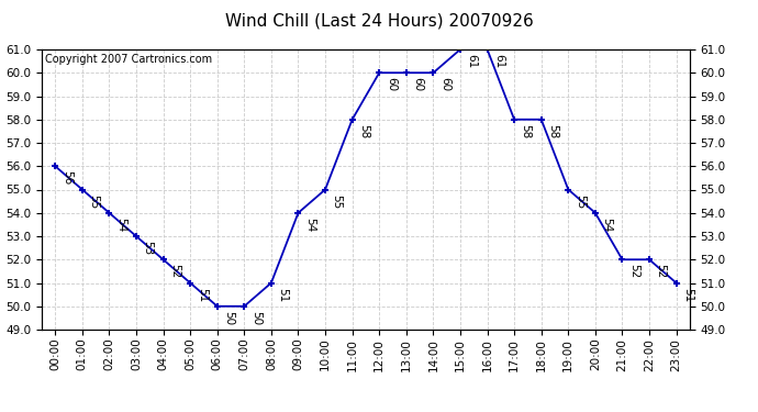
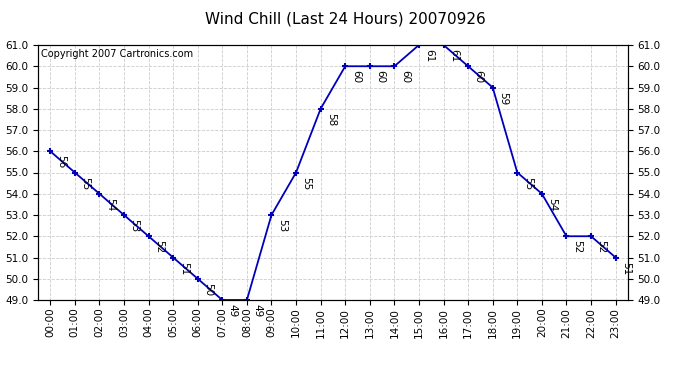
07:00: 50 -> 49
08:00: 51 -> 49
09:00: 54 -> 53
17:00: 58 -> 60
18:00: 58 -> 59
